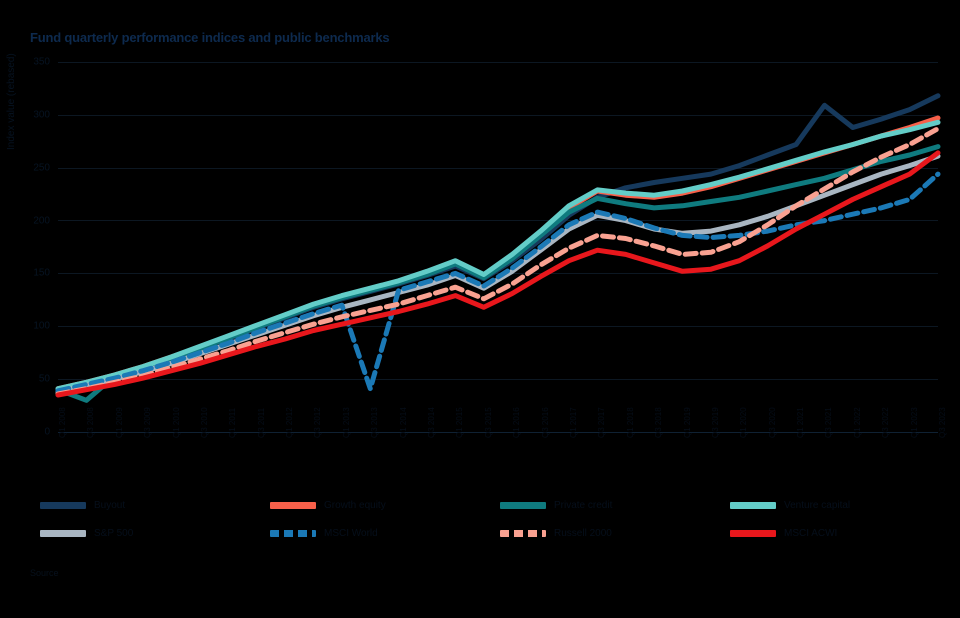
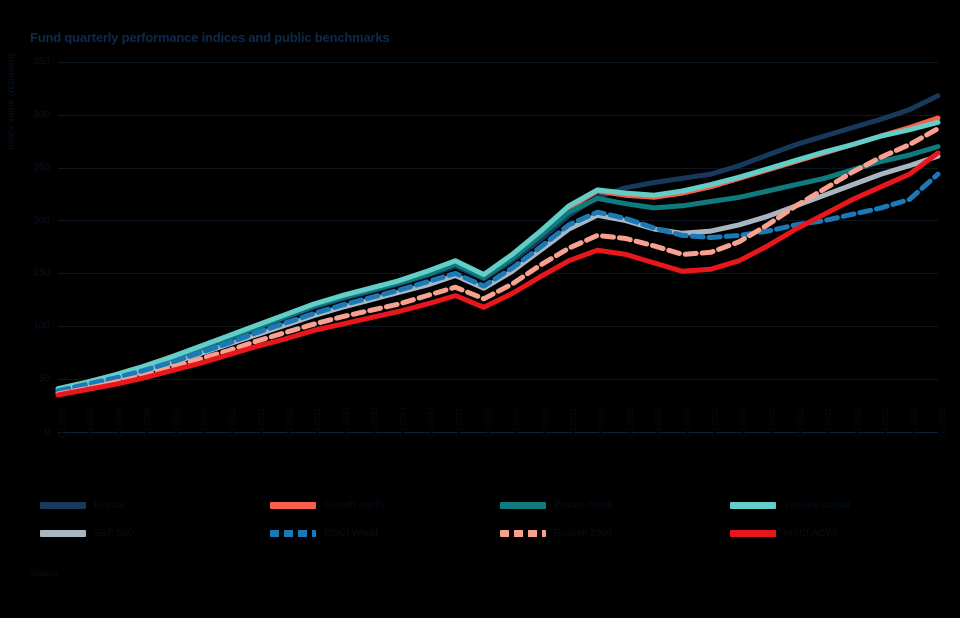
Private credit/Q3 2008: 30 -> 46
MSCI World/Q3 2013: 41 -> 127
Buyout/Q3 2021: 309 -> 280
